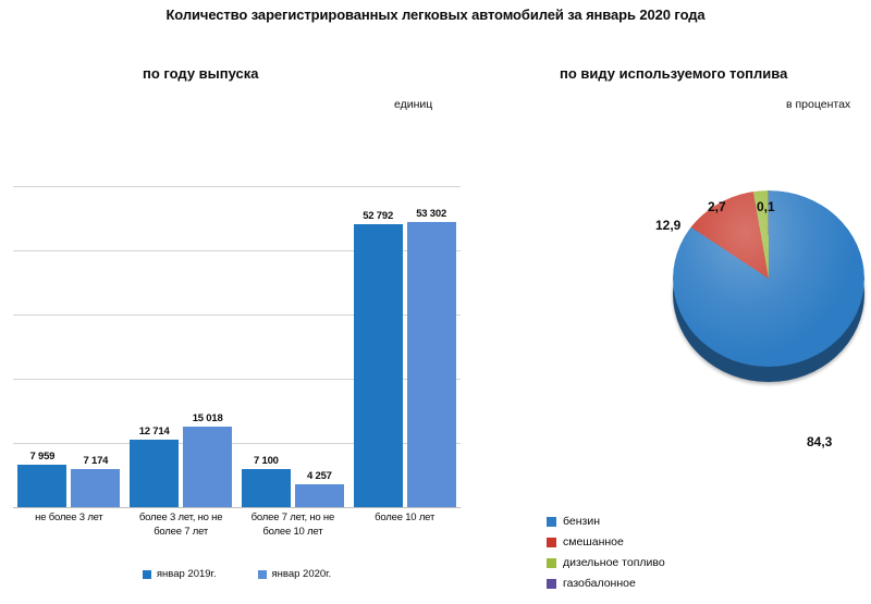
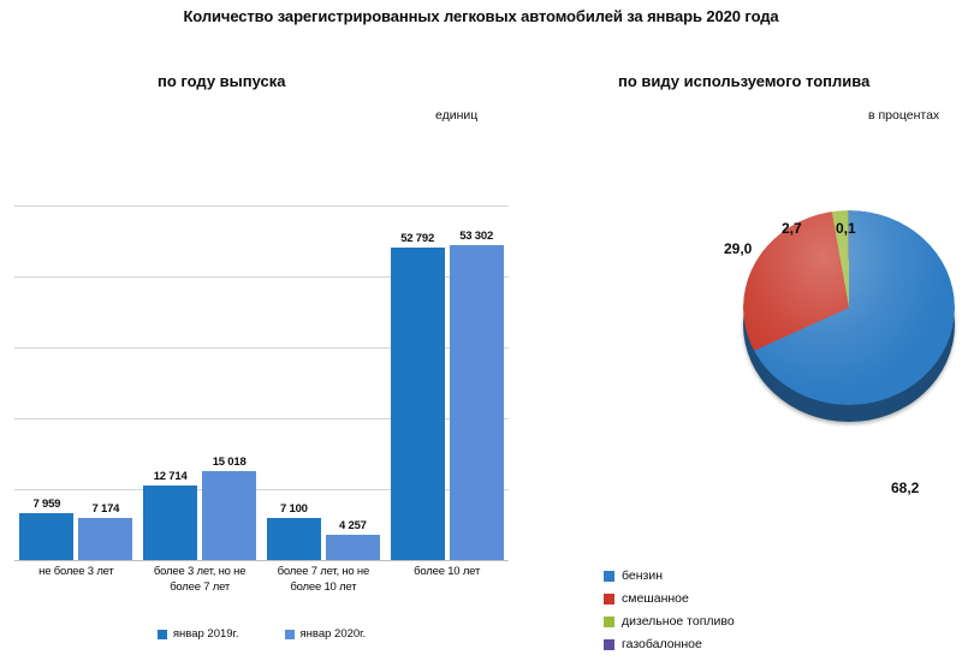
по виду используемого топлива/бензин: 84,3 -> 68,2
по виду используемого топлива/смешанное: 12,9 -> 29,0
